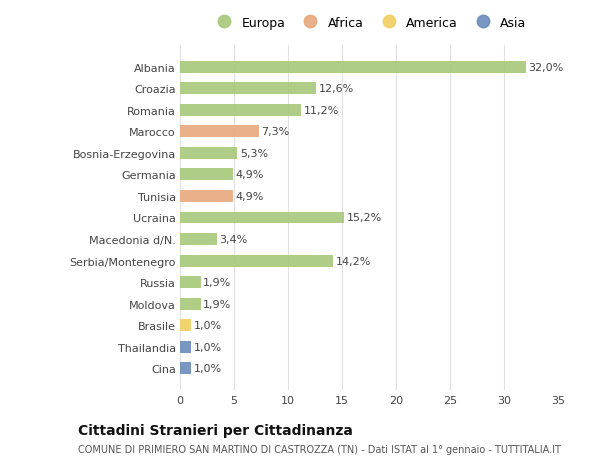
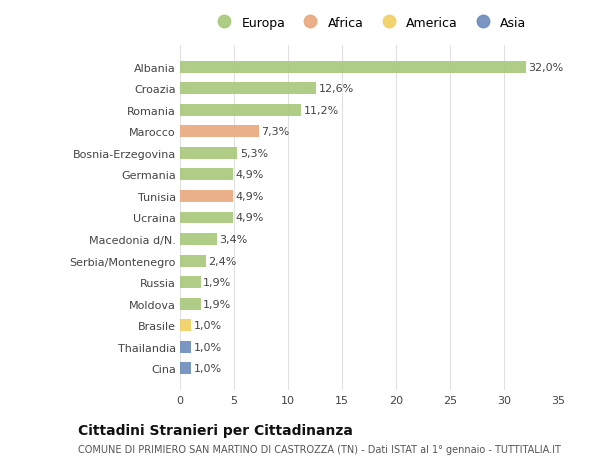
Ucraina: 15,2% -> 4,9%
Serbia/Montenegro: 14,2% -> 2,4%
